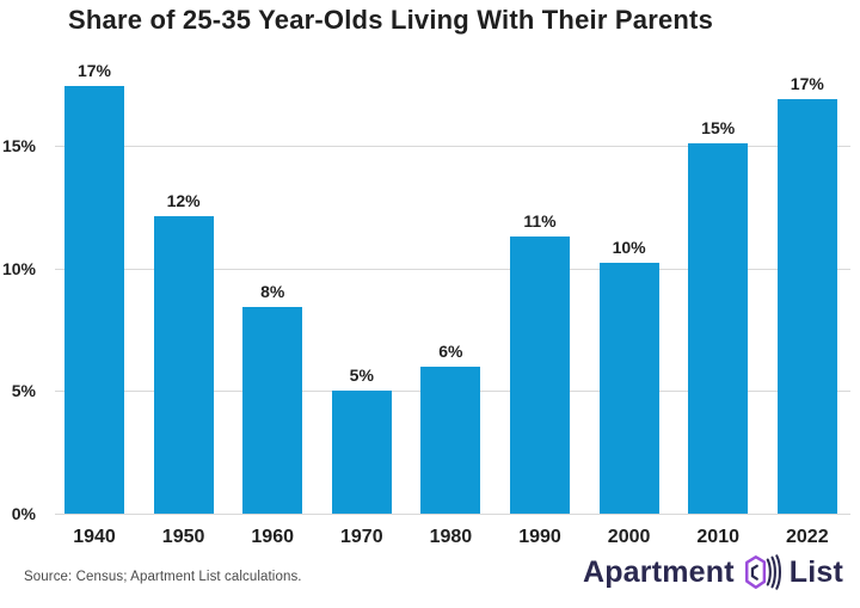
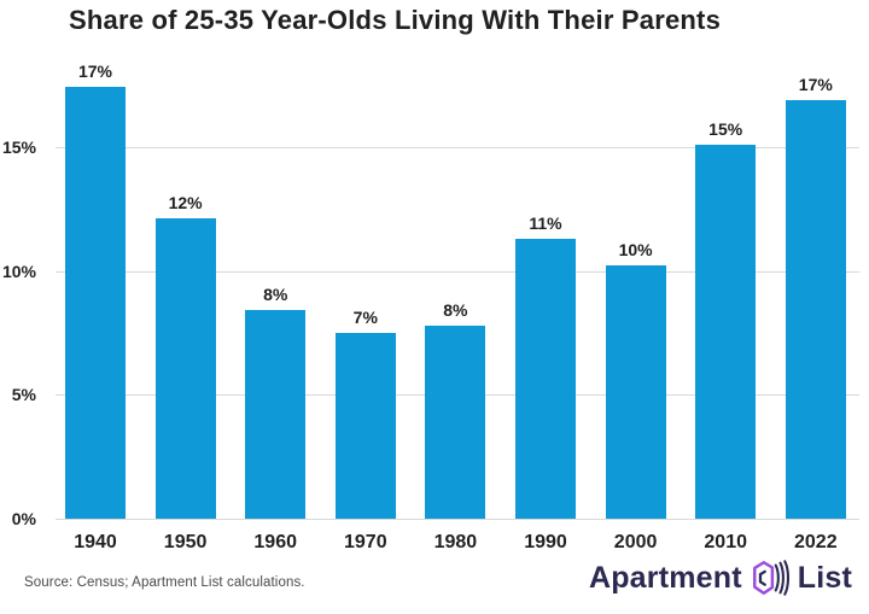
1970: 5% -> 7%
1980: 6% -> 8%
